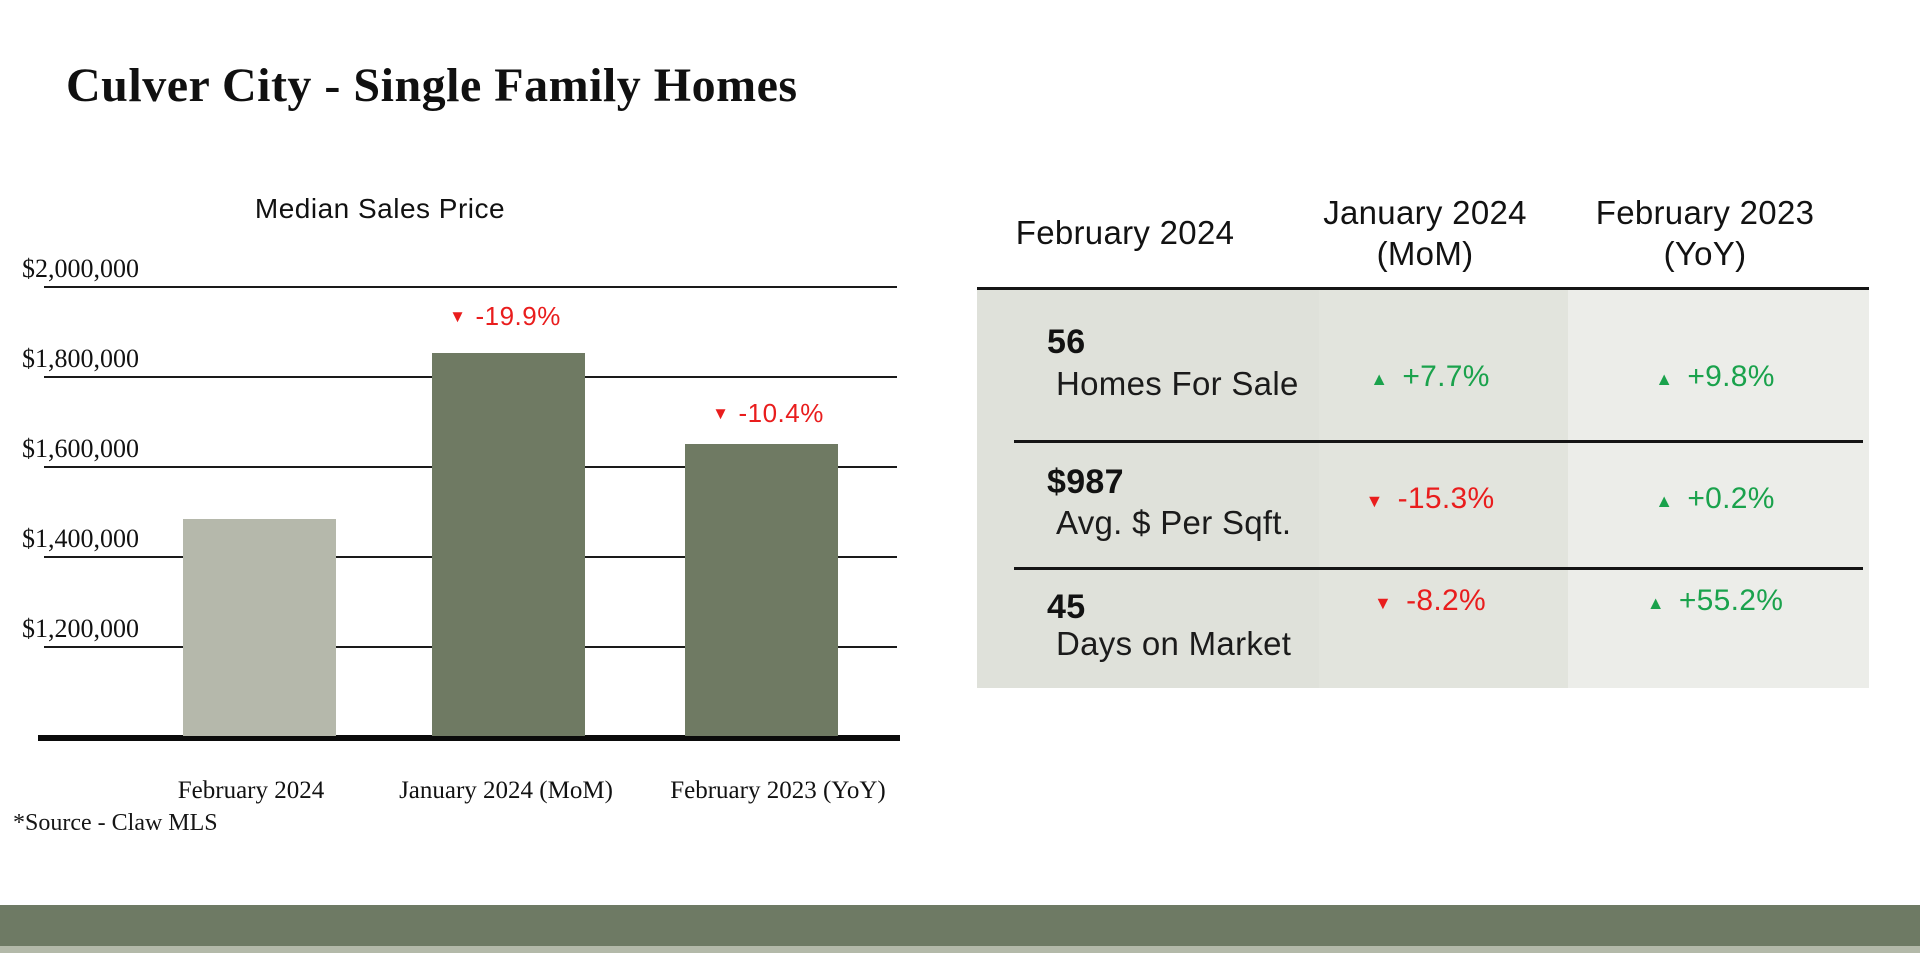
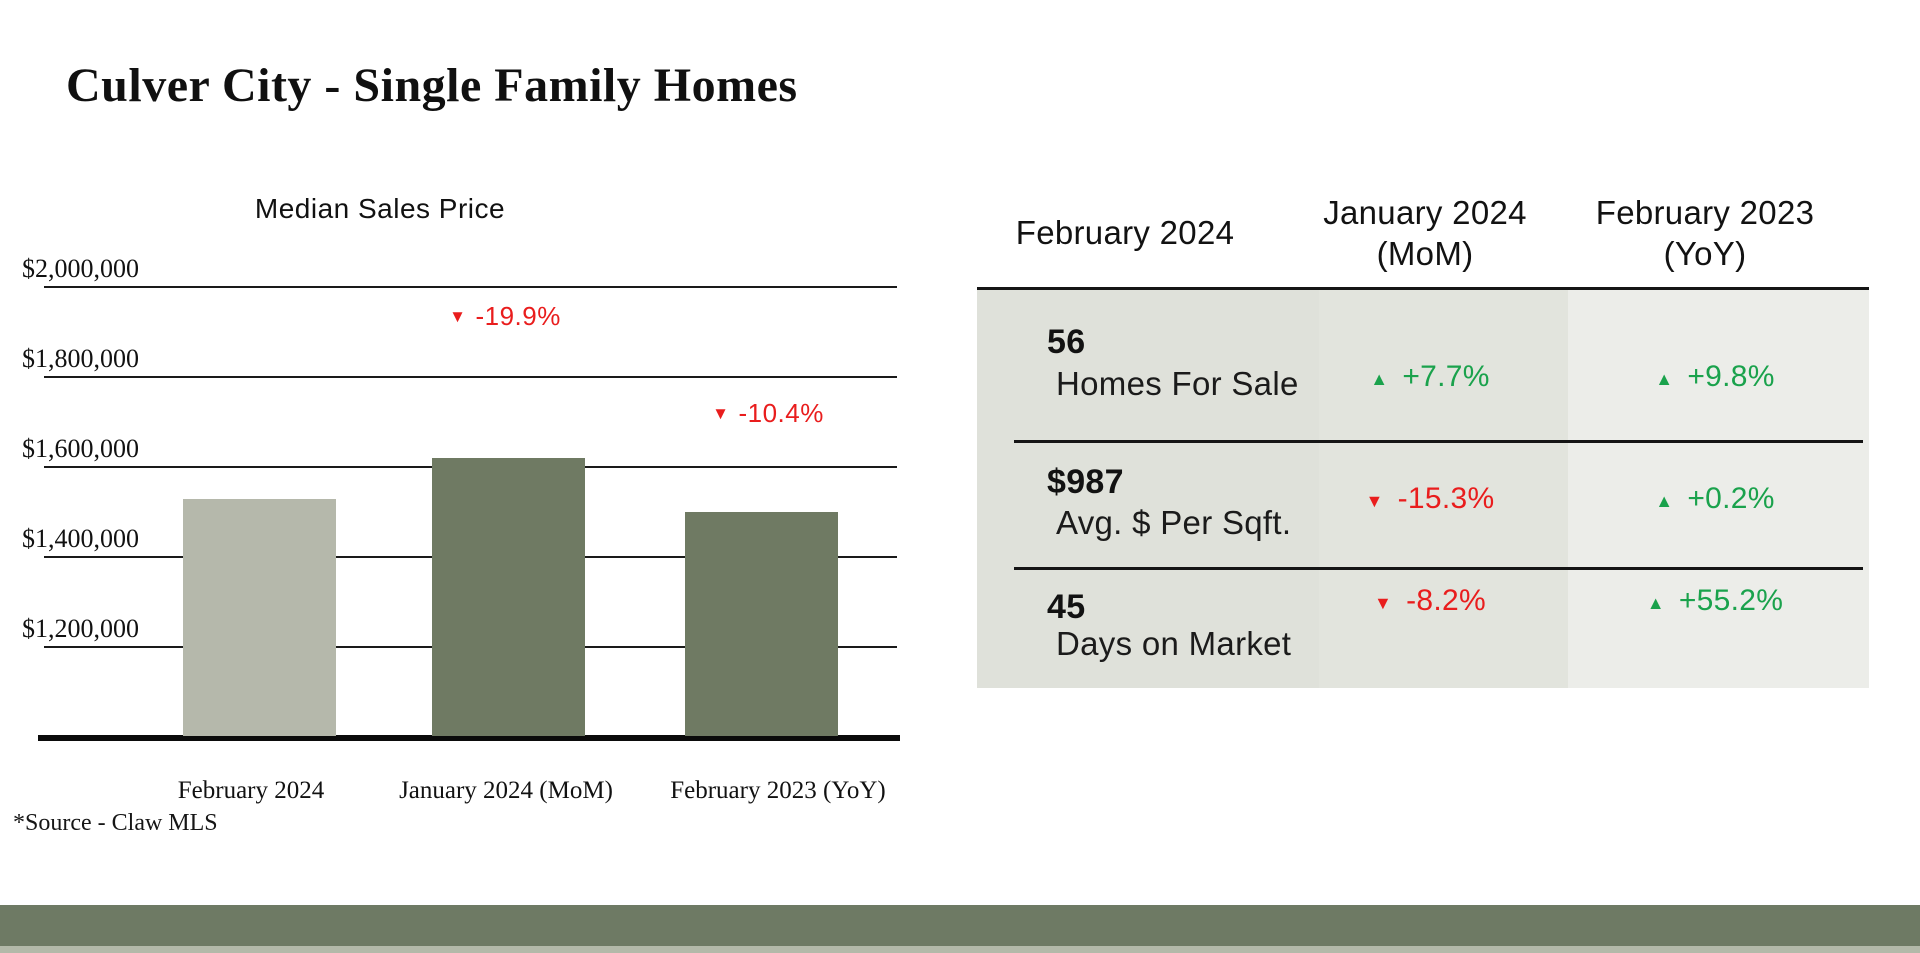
February 2024: $1480000 -> $1530000
January 2024 (MoM): $1860000 -> $1620000
February 2023 (YoY): $1650000 -> $1500000
